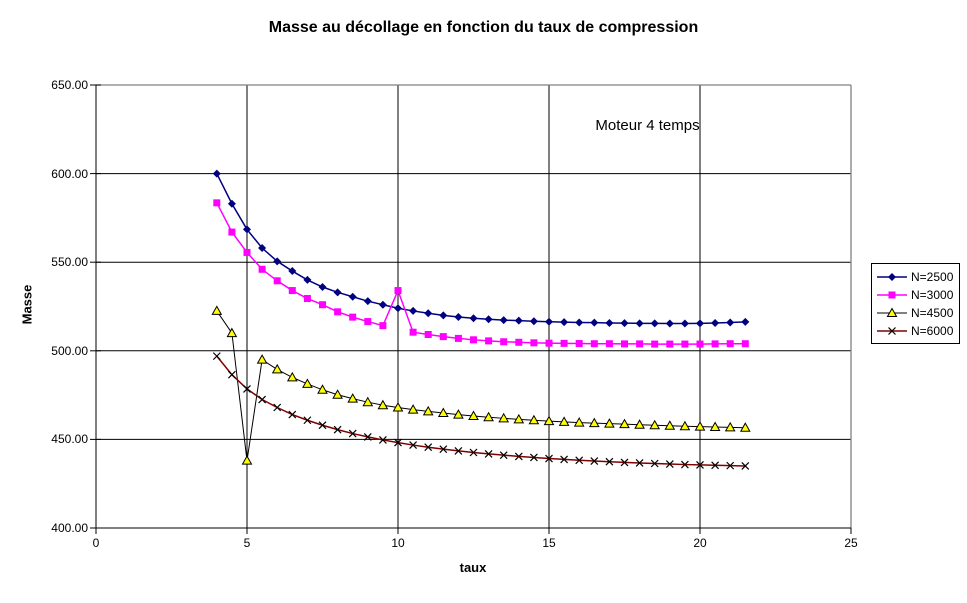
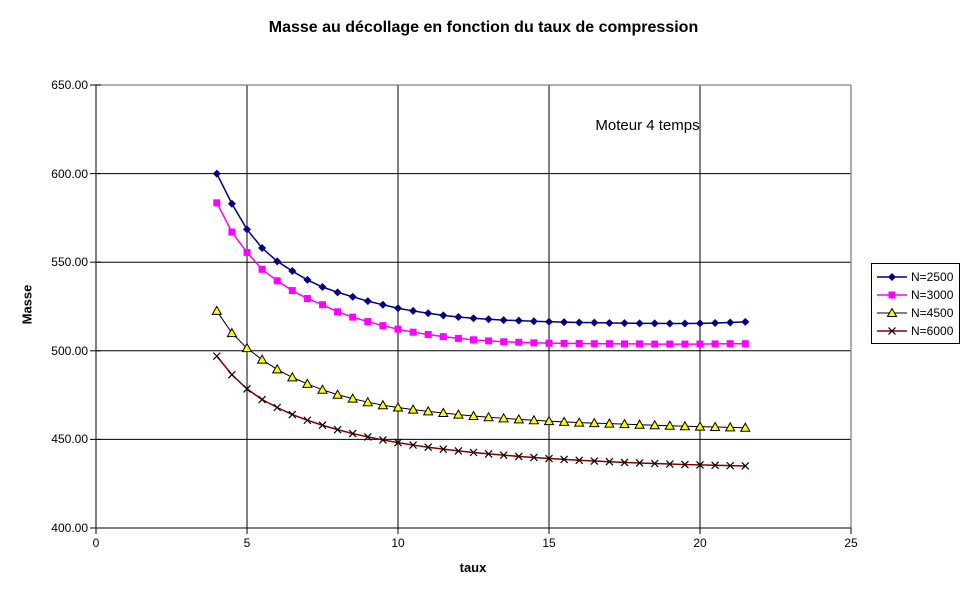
N=4500/5: 438 -> 502
N=3000/10: 534 -> 512
